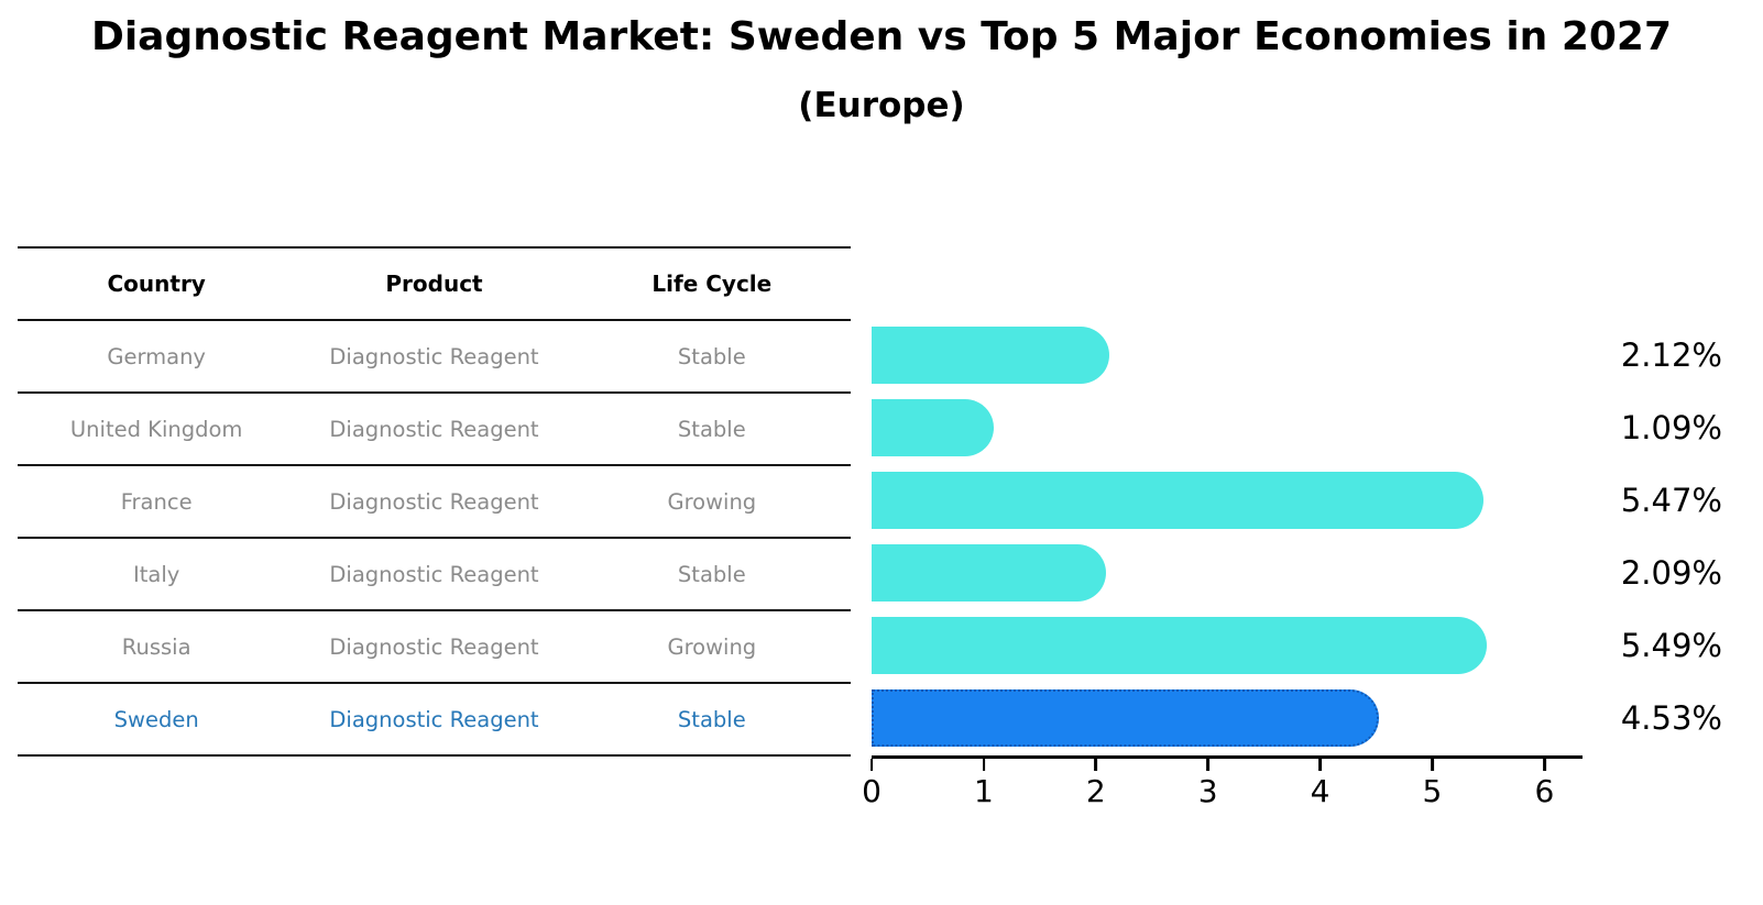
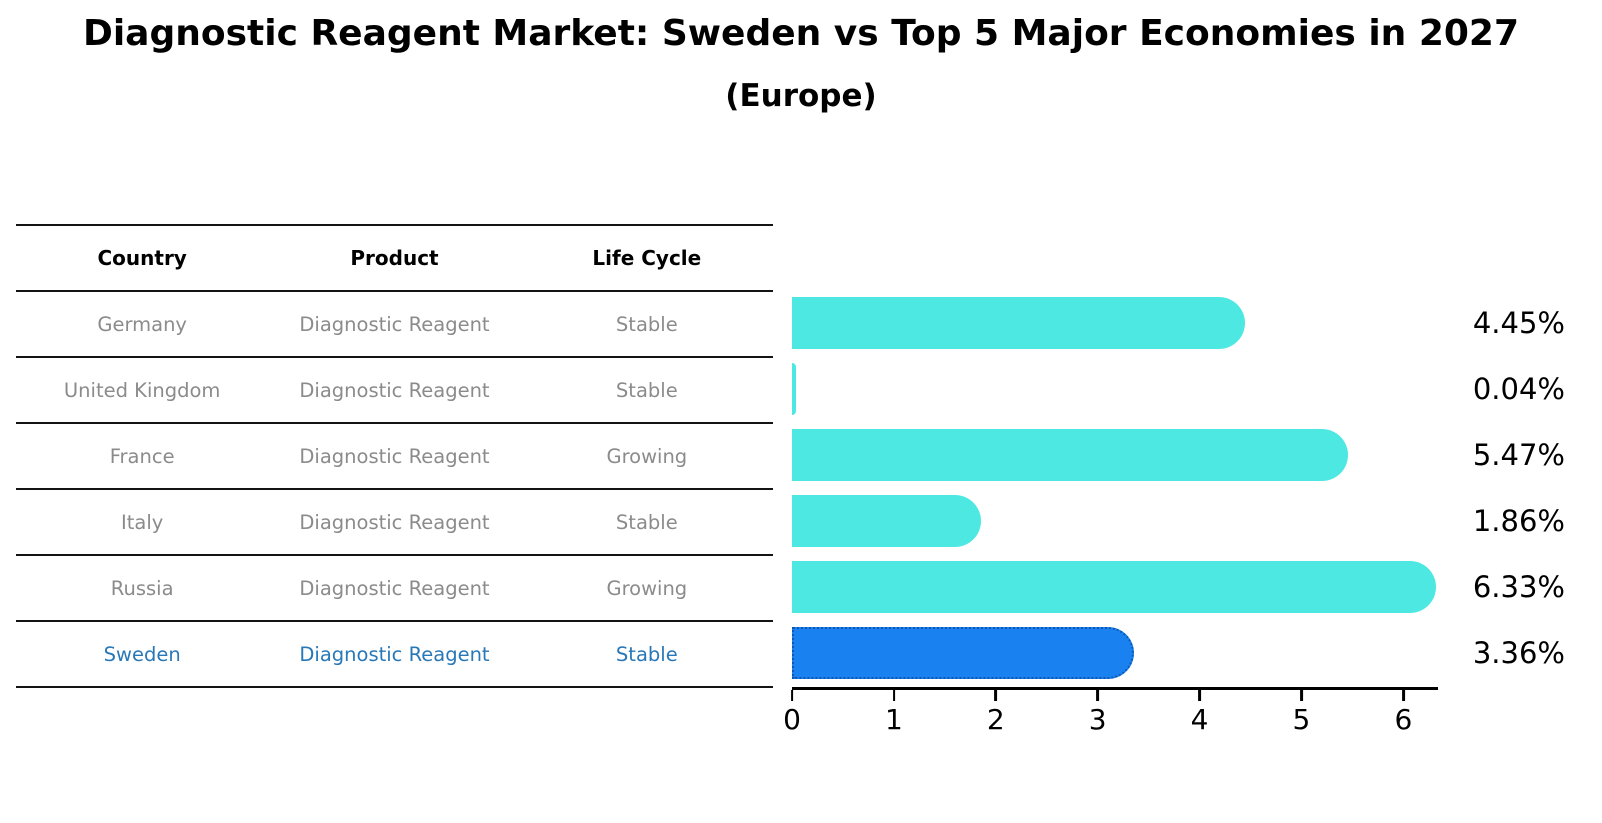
Germany: 2.12% -> 4.45%
United Kingdom: 1.09% -> 0.04%
Italy: 2.09% -> 1.86%
Russia: 5.49% -> 6.33%
Sweden: 4.53% -> 3.36%
